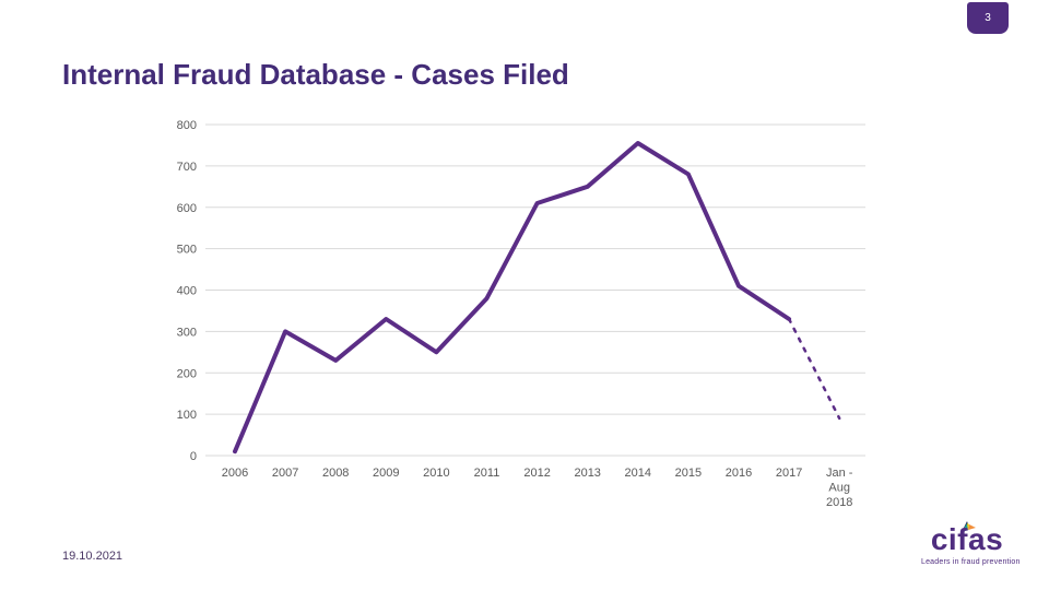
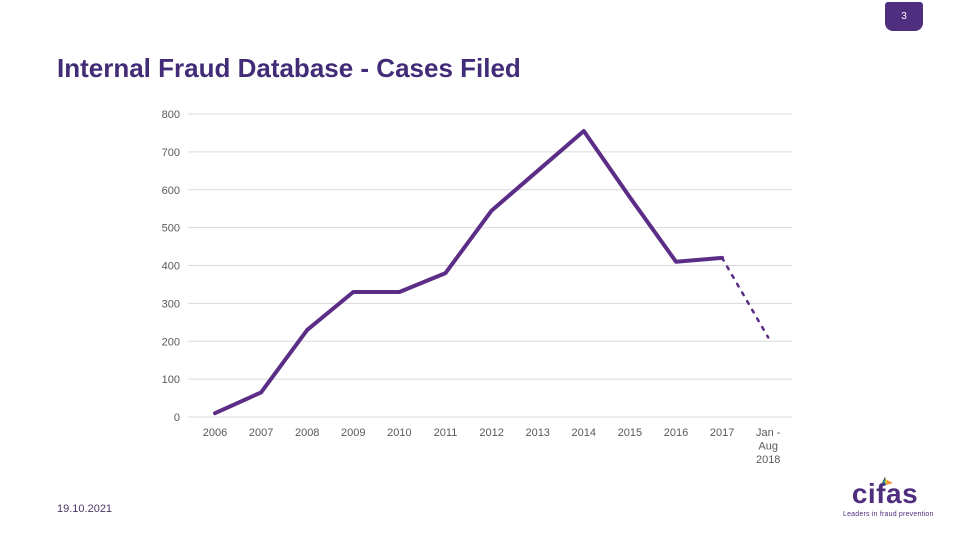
2007: 300 -> 60
2010: 250 -> 330
2012: 610 -> 540
2015: 680 -> 580
2017: 330 -> 420
Jan - Aug 2018: 90 -> 210
